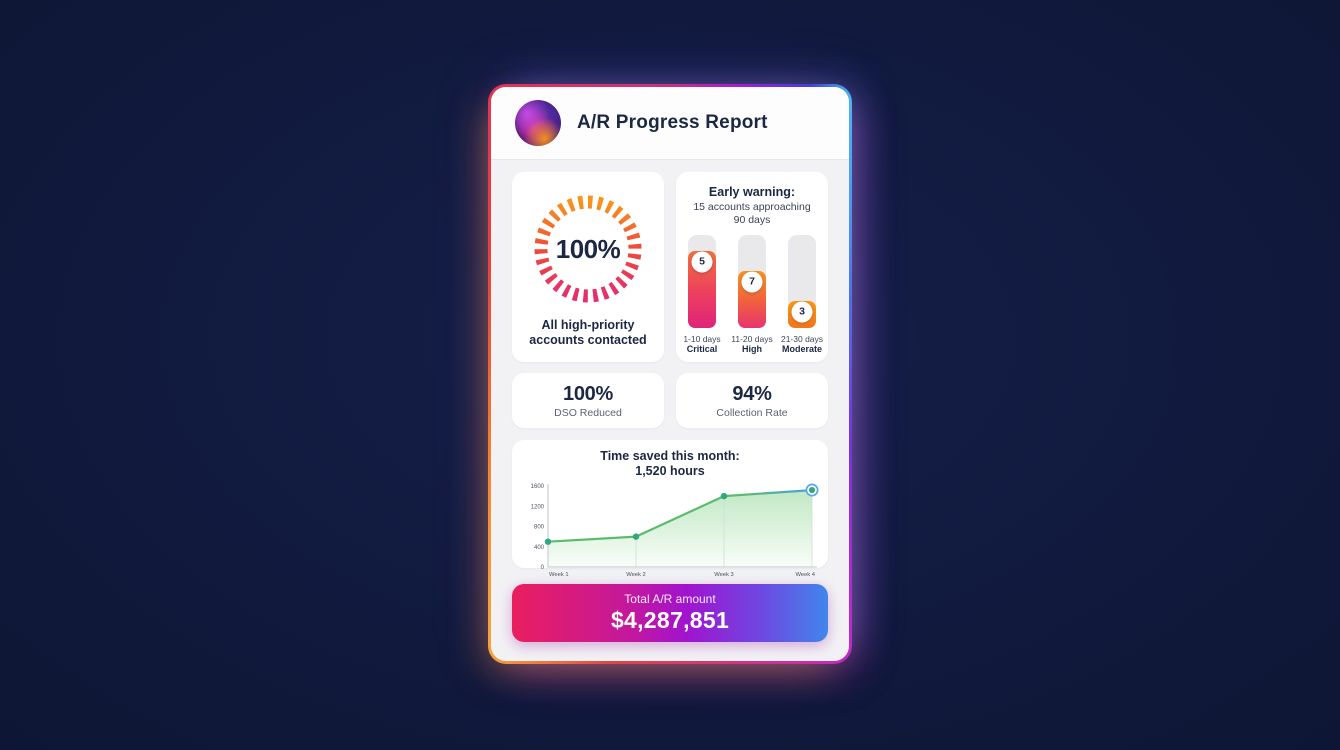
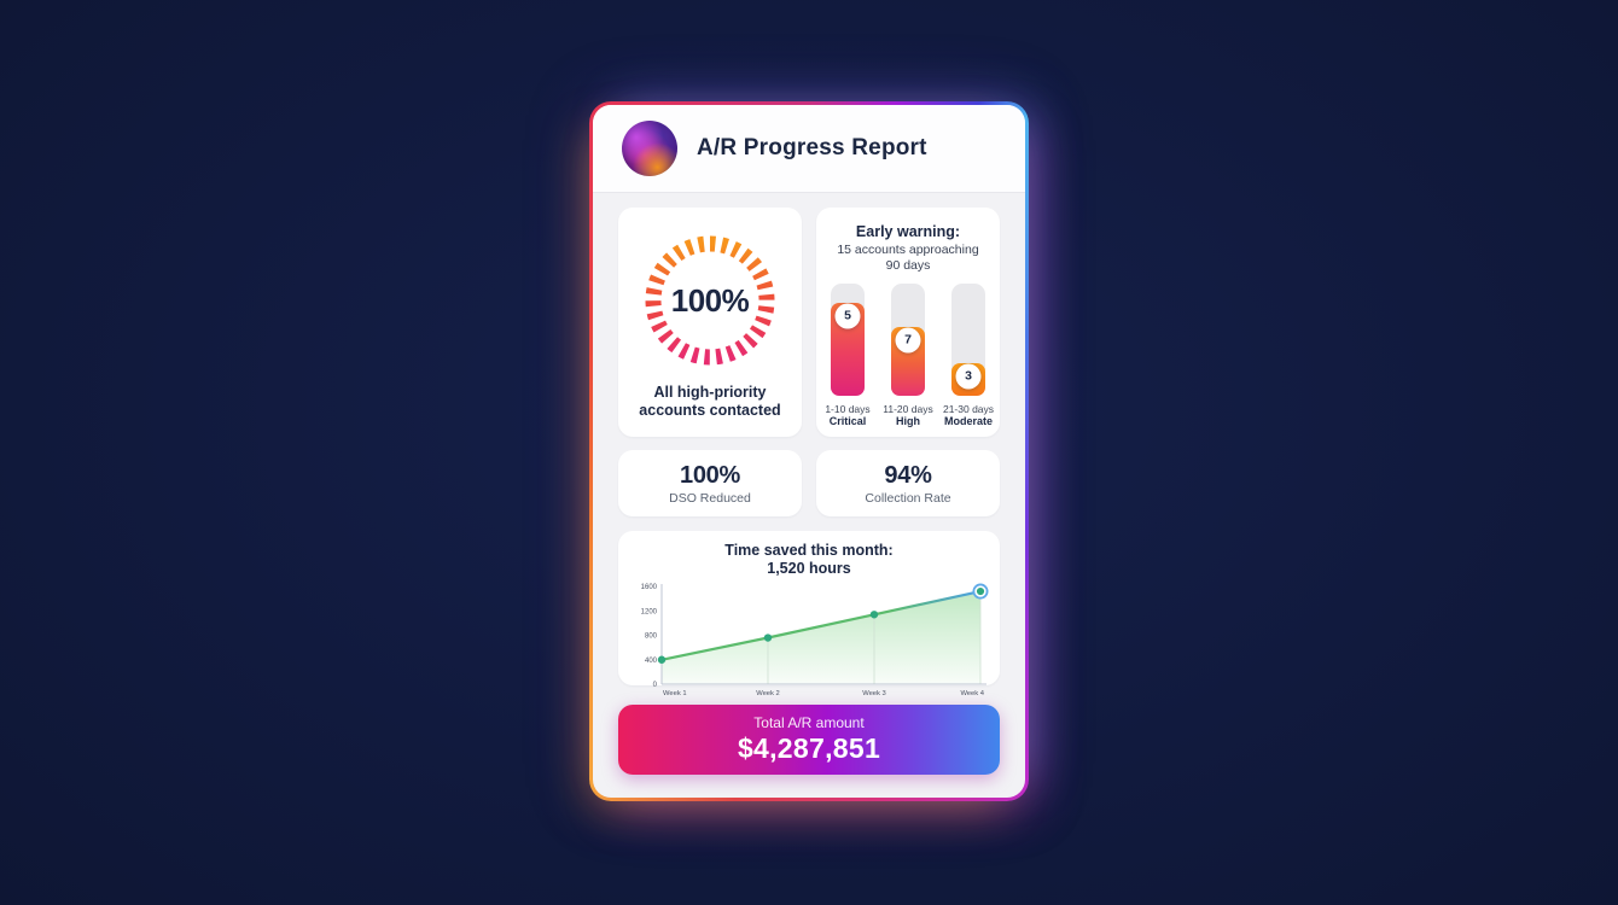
Week 1: 500 -> 400
Week 2: 600 -> 800
Week 3: 1400 -> 1100
